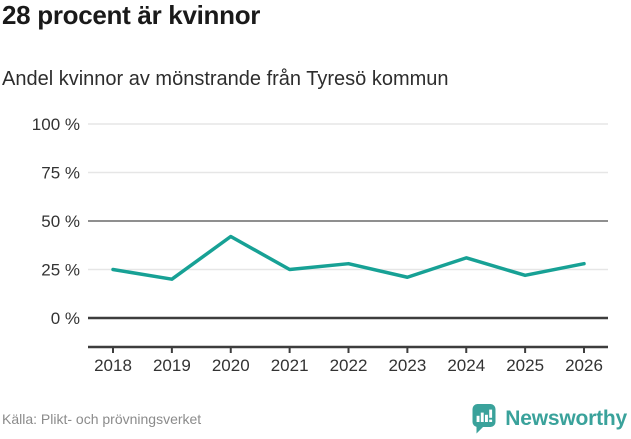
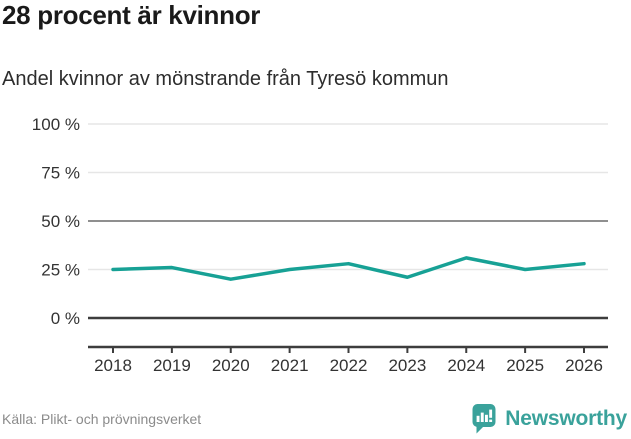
2019: 20% -> 26%
2020: 42% -> 20%
2025: 22% -> 25%
